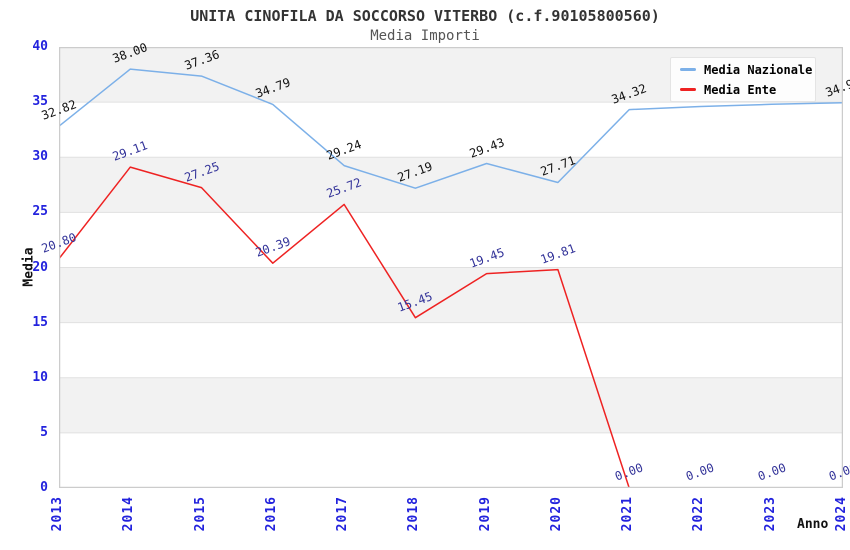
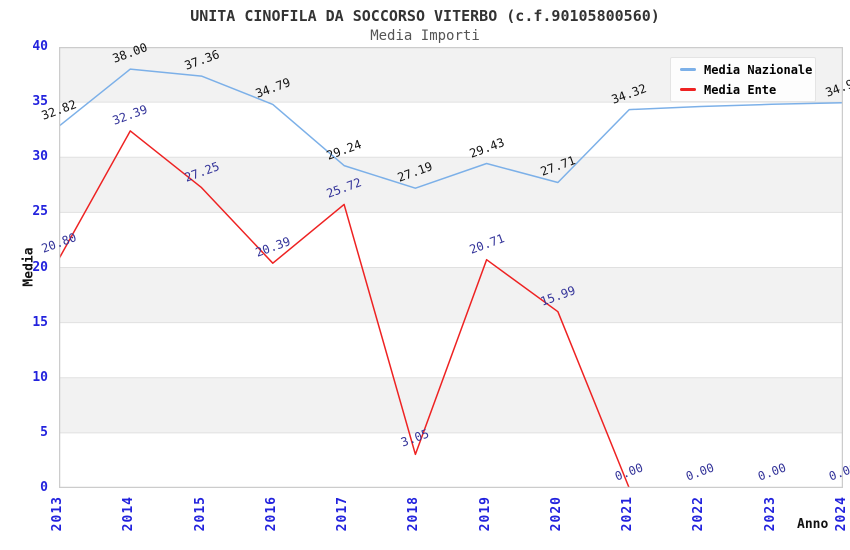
Media Ente/2014: 29.11 -> 32.39
Media Ente/2018: 15.45 -> 3.05
Media Ente/2019: 19.45 -> 20.71
Media Ente/2020: 19.81 -> 15.99
